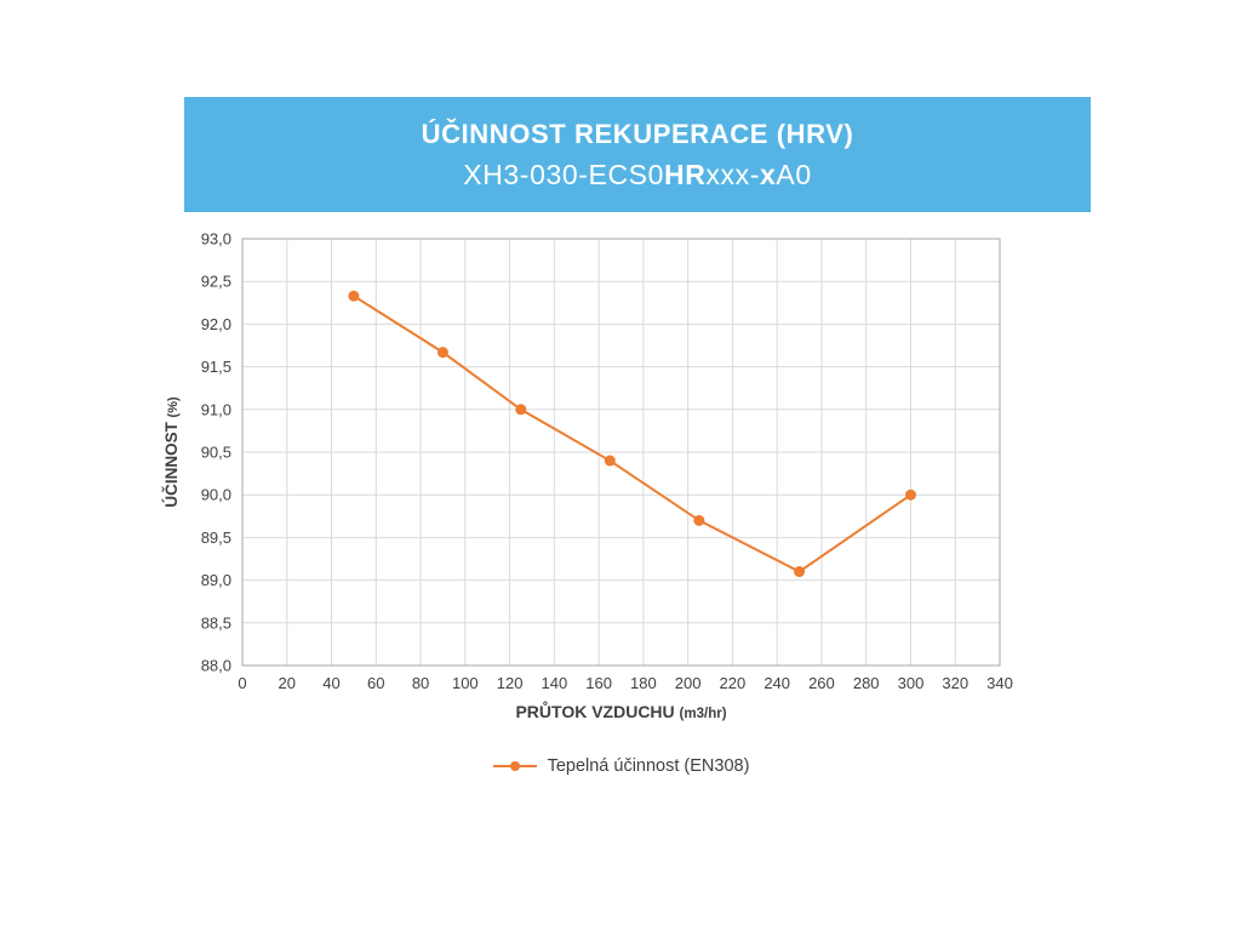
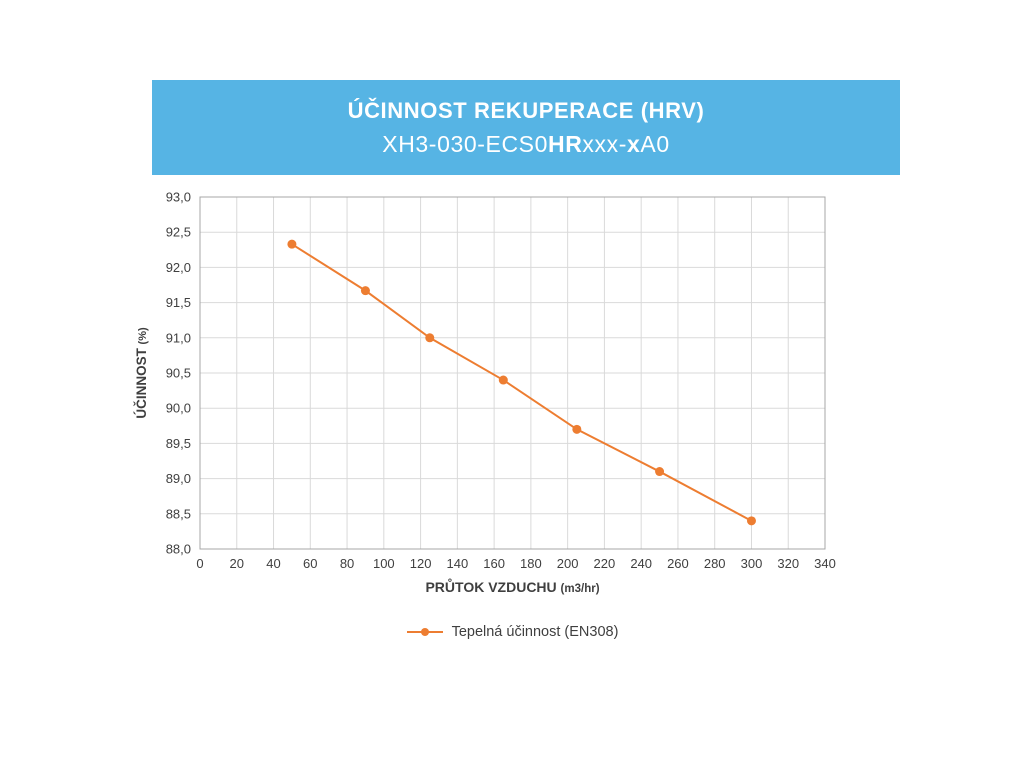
300: 90 -> 88
